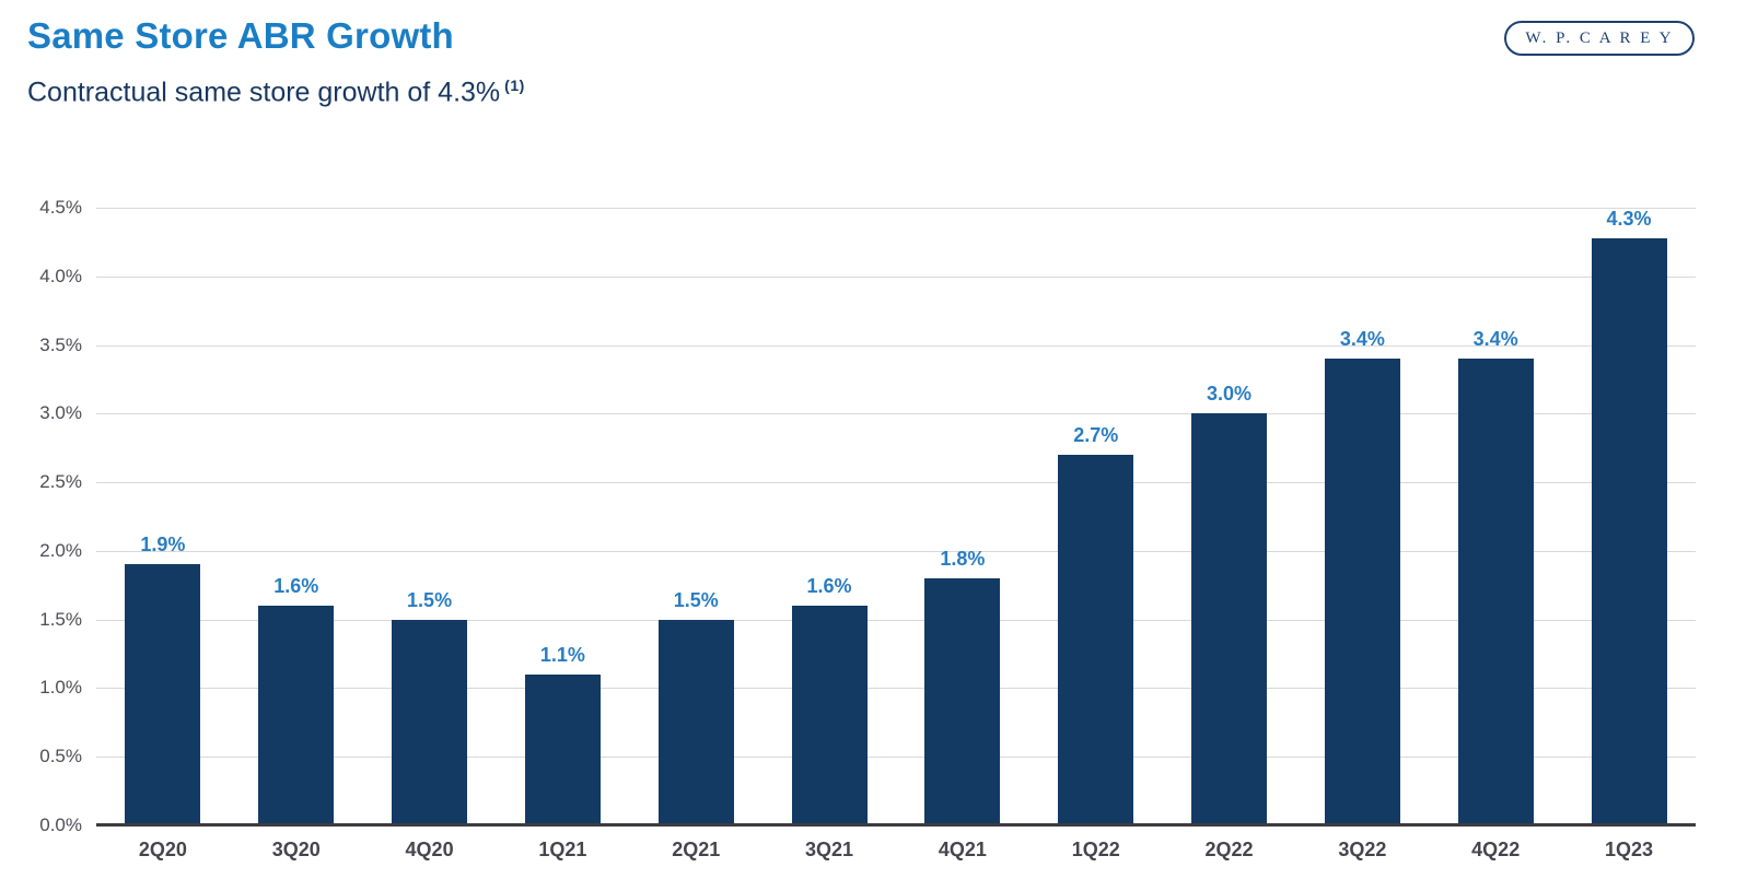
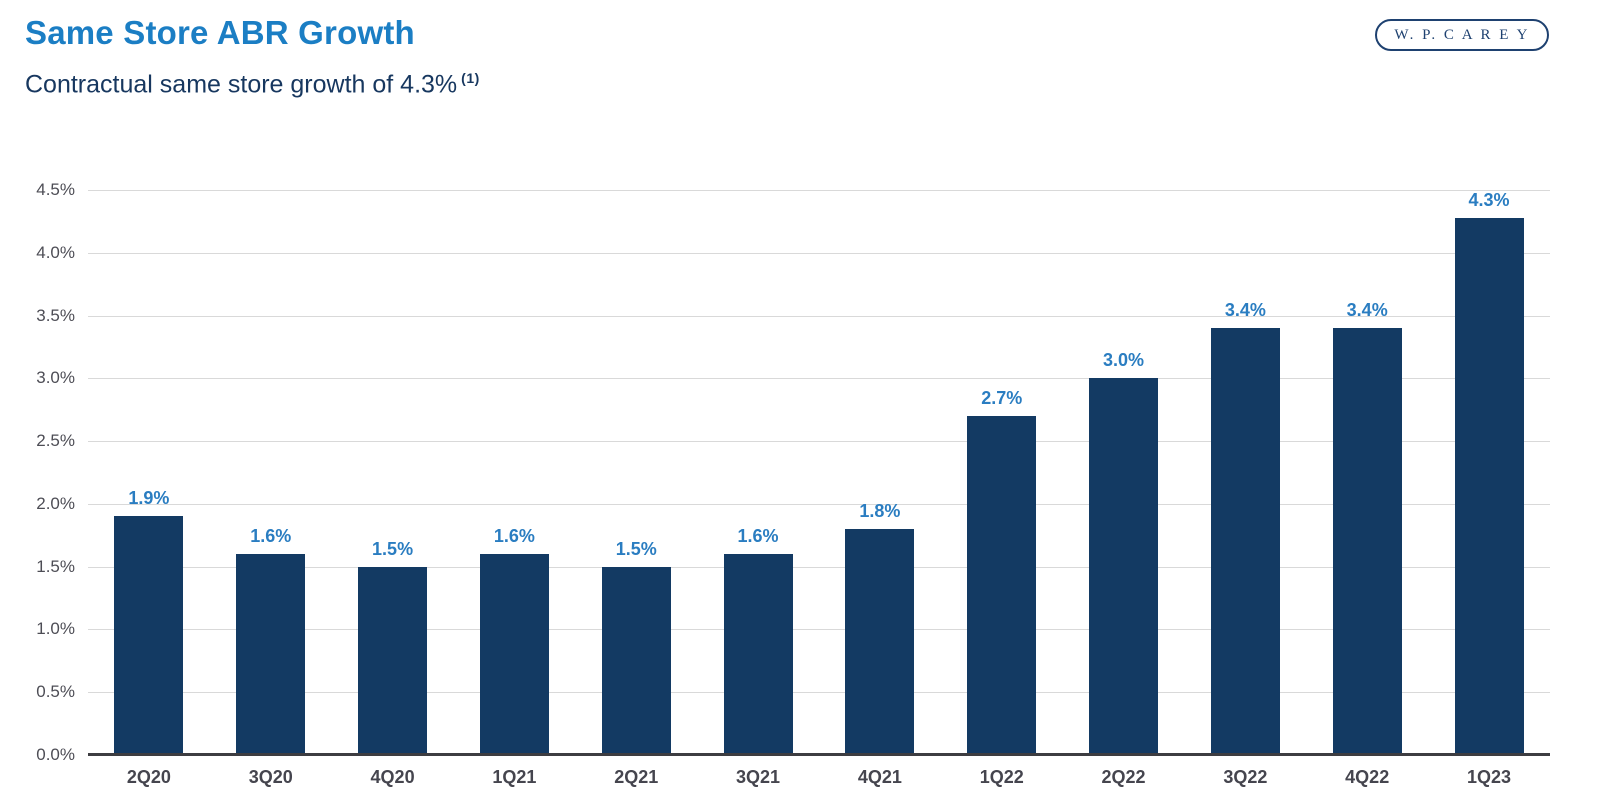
1Q21: 1.1% -> 1.6%
